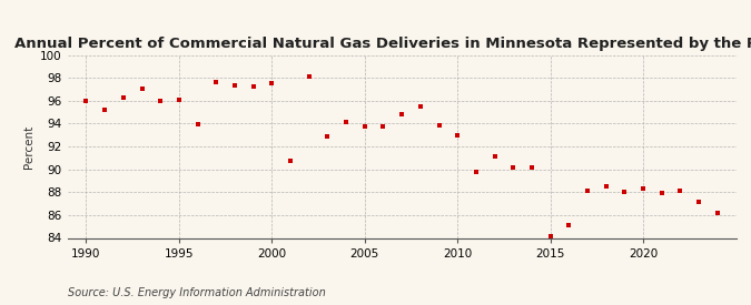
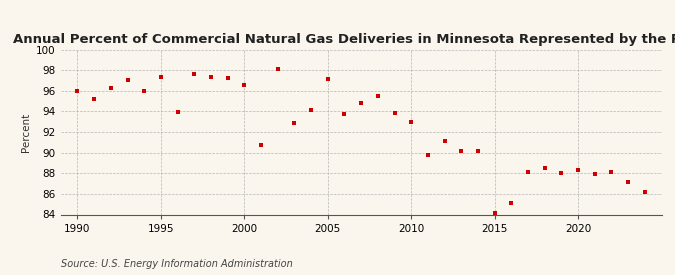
1995: 96.1 -> 97.3
2000: 97.5 -> 96.6
2005: 93.7 -> 97.1
